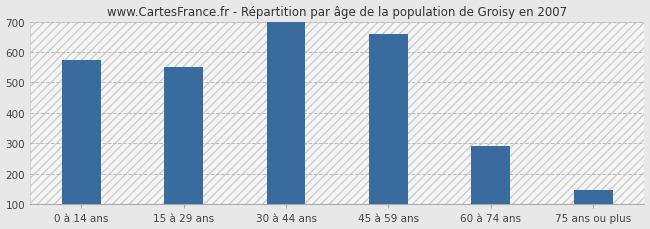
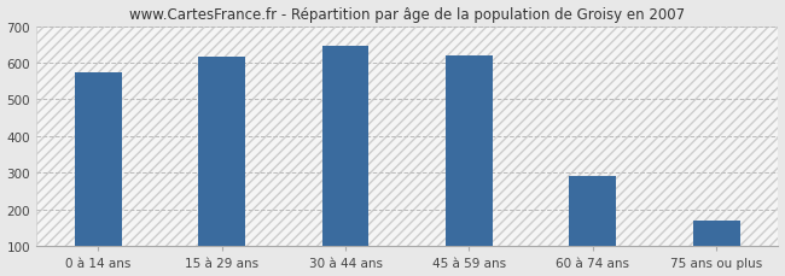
15 à 29 ans: 552 -> 615
30 à 44 ans: 697 -> 645
45 à 59 ans: 658 -> 620
75 ans ou plus: 147 -> 170
